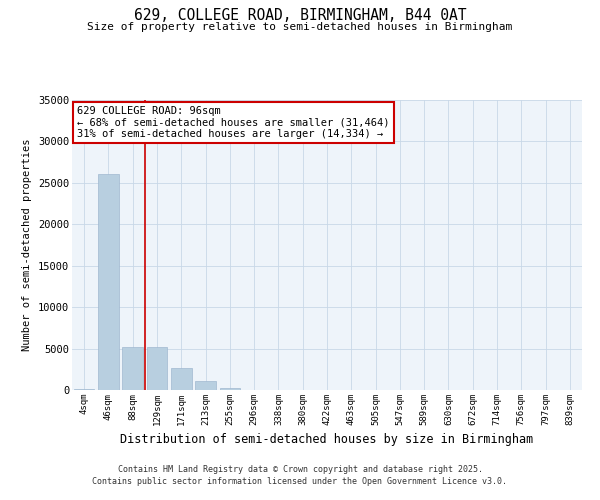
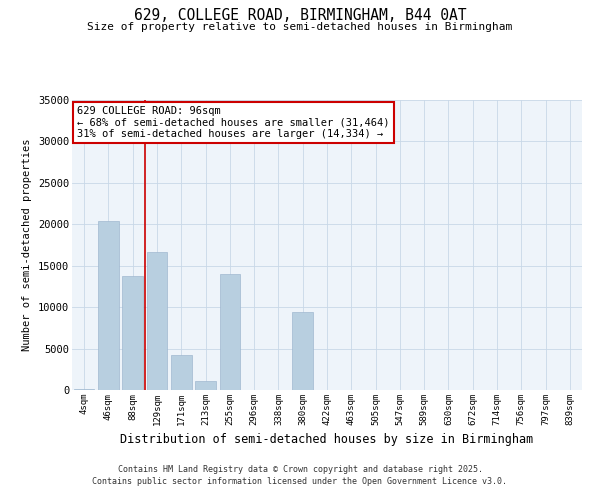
46sqm: 26100 -> 20400
88sqm: 5200 -> 13800
129sqm: 5200 -> 16600
171sqm: 2700 -> 4200
255sqm: 200 -> 14000
380sqm: 0 -> 9400
